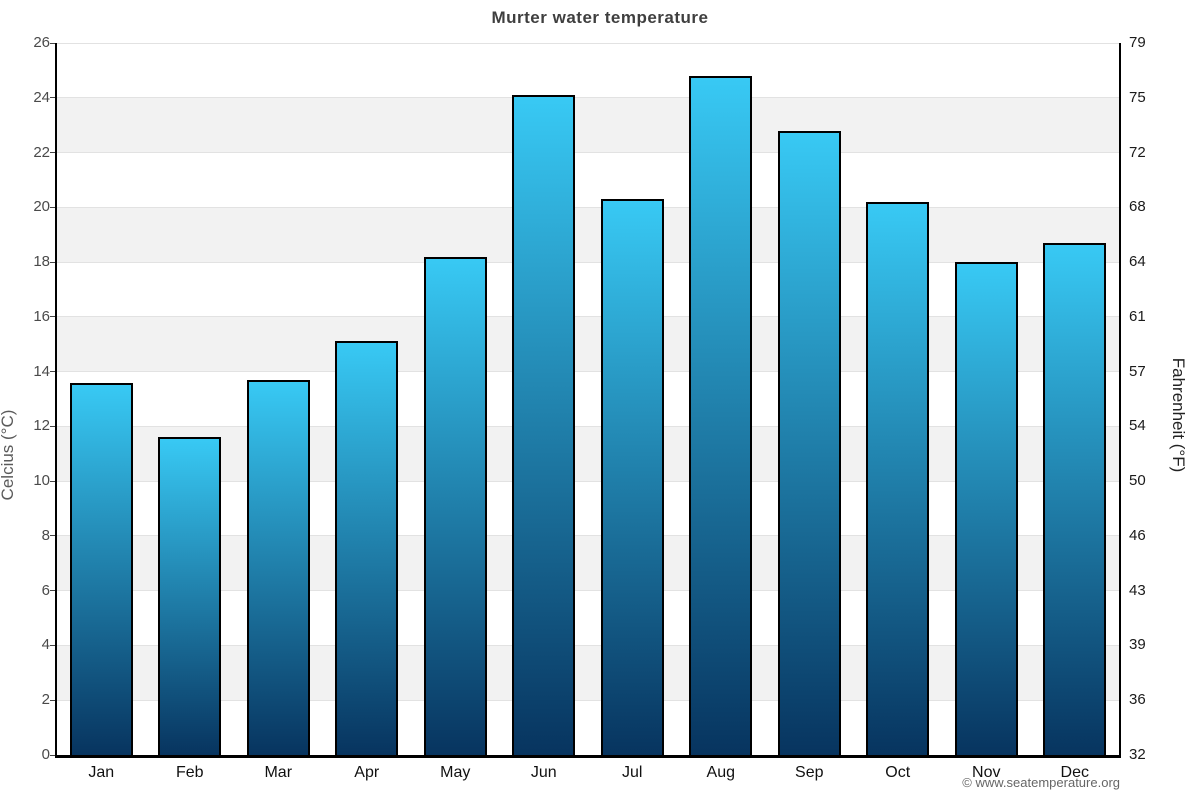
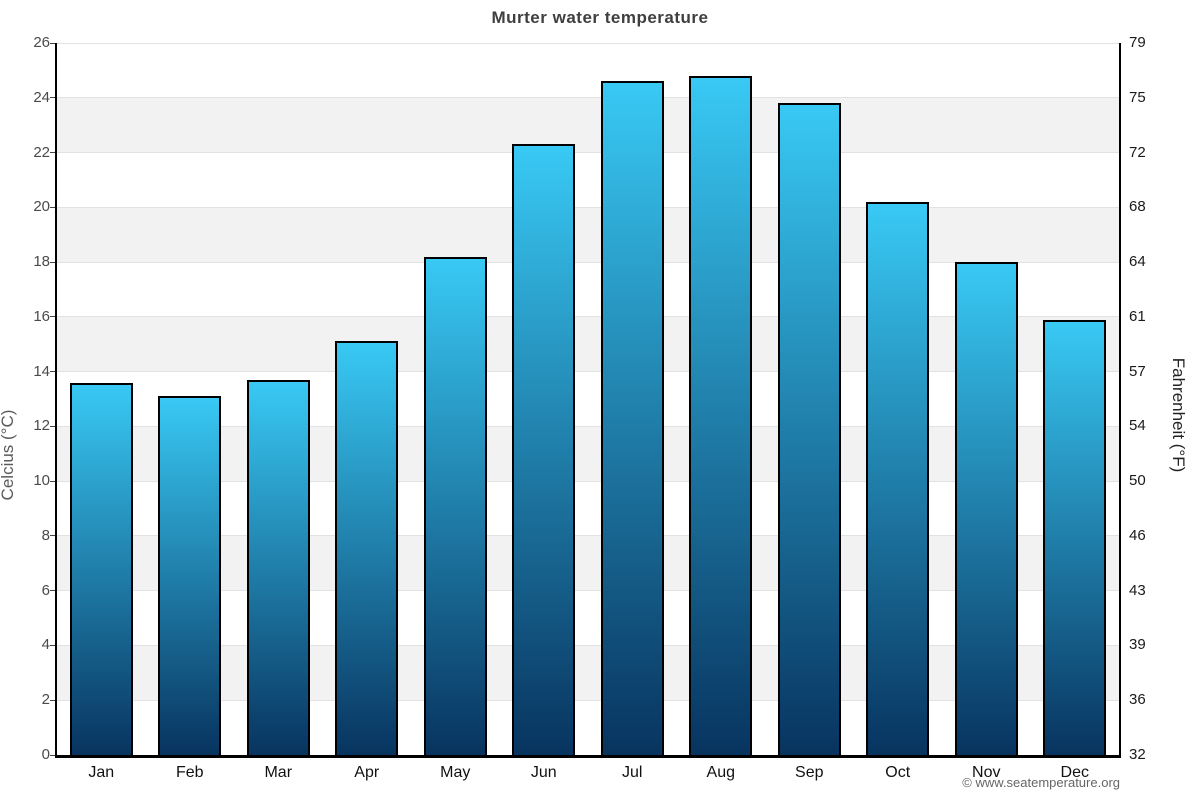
Feb: 11.6 -> 13.1
Jun: 24.1 -> 22.3
Jul: 20.3 -> 24.6
Sep: 22.8 -> 23.8
Dec: 18.7 -> 15.9
